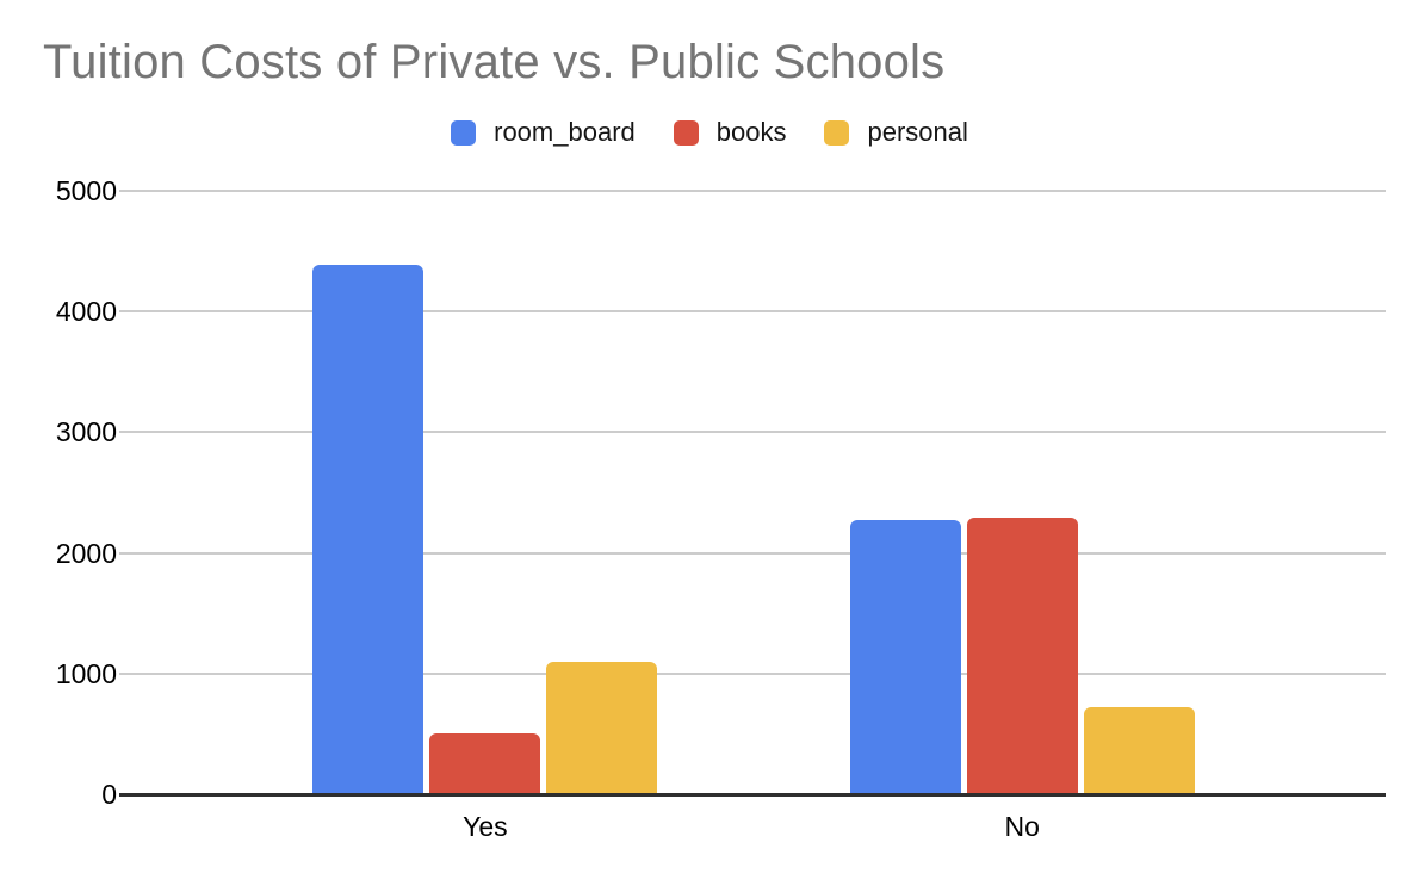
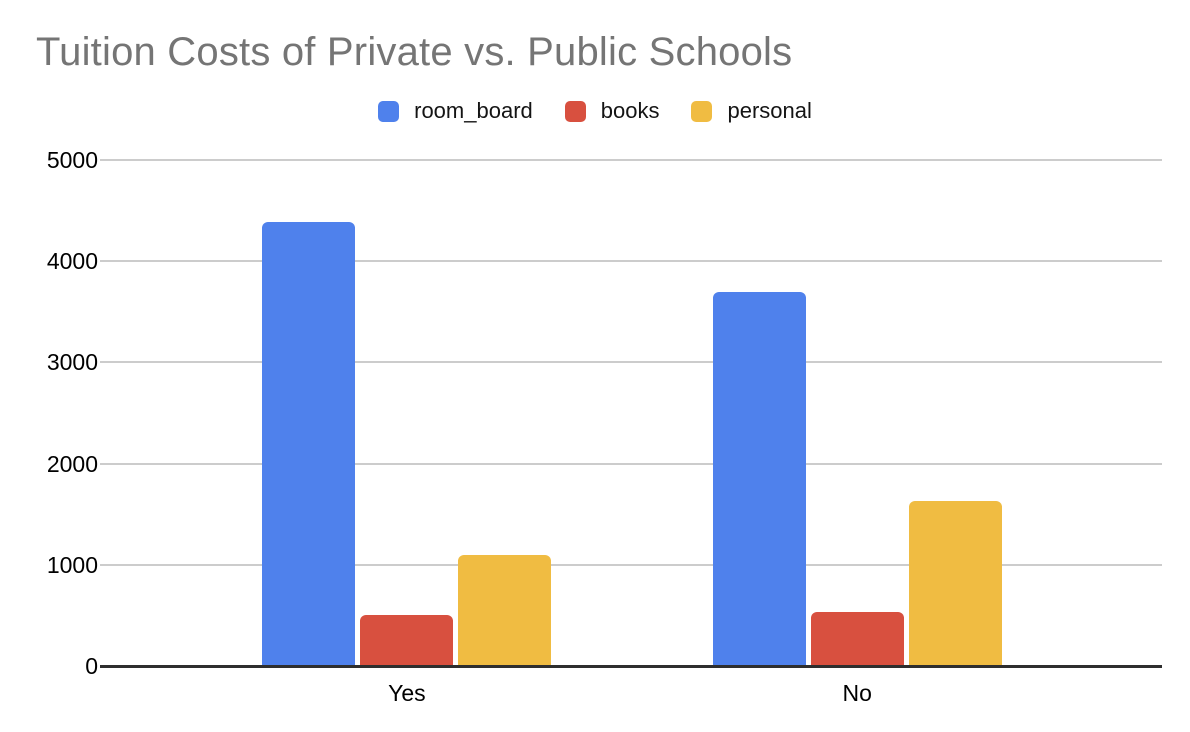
room_board/No: 2270 -> 3700
books/No: 2290 -> 530
personal/No: 720 -> 1640
